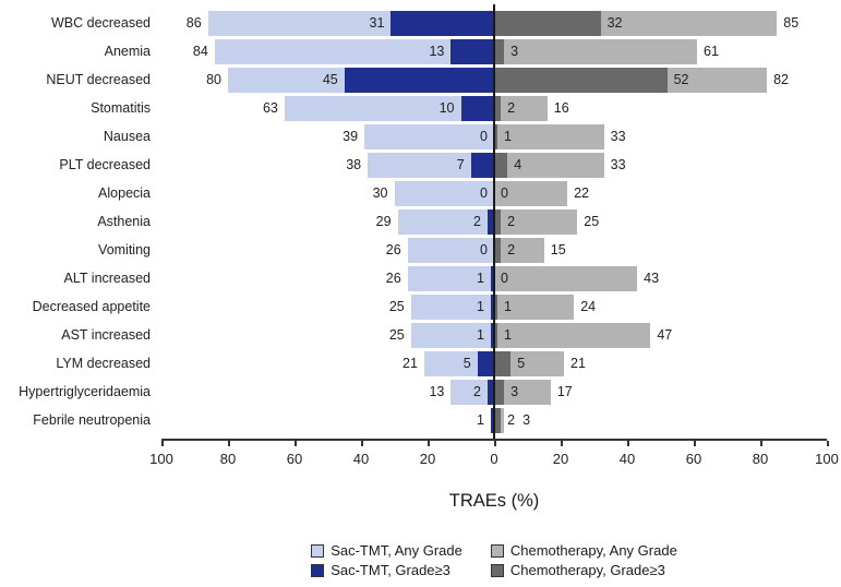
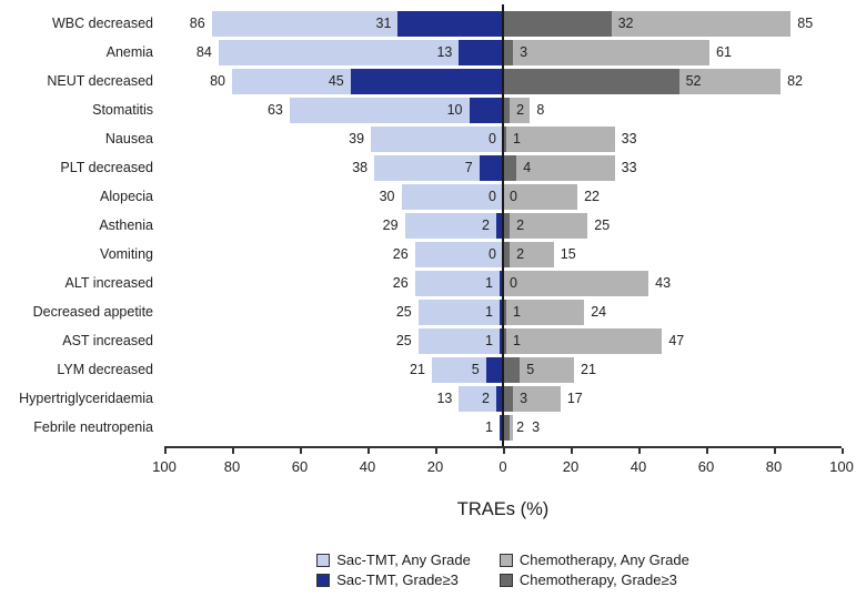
Chemotherapy, Any Grade/Stomatitis: 16 -> 8
